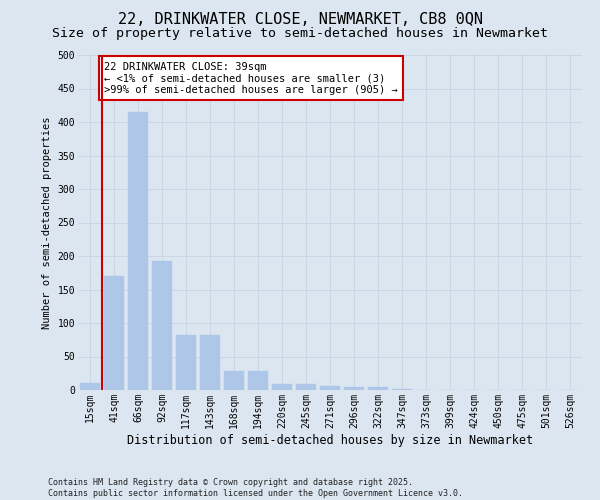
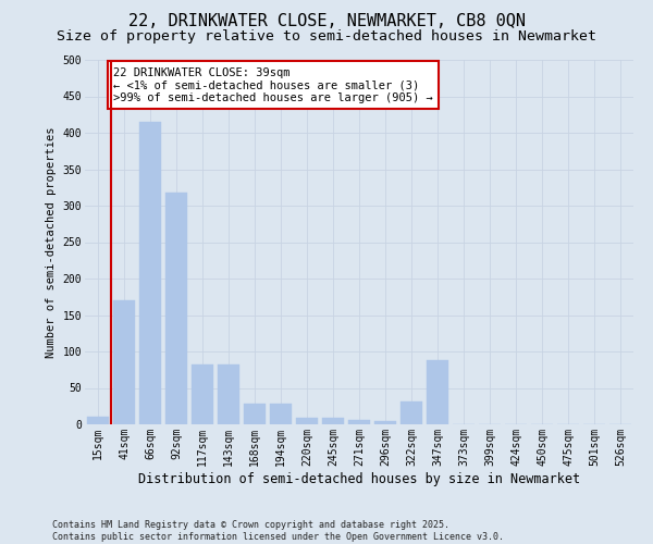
92sqm: 192 -> 318
322sqm: 4 -> 32
347sqm: 2 -> 88
